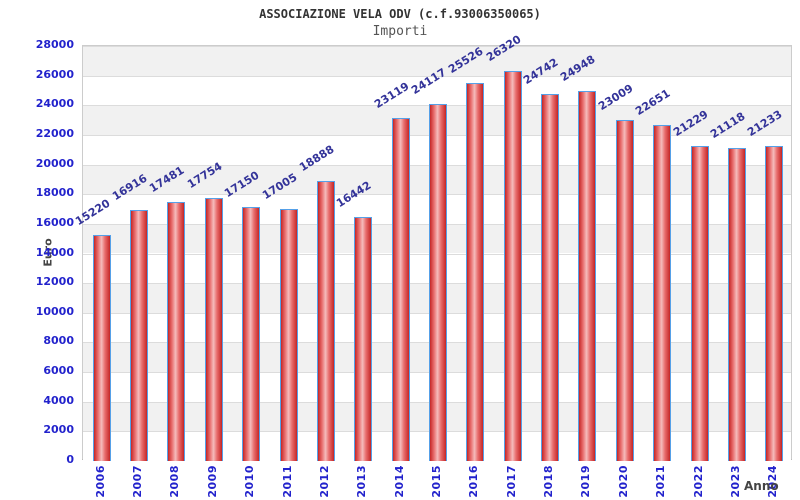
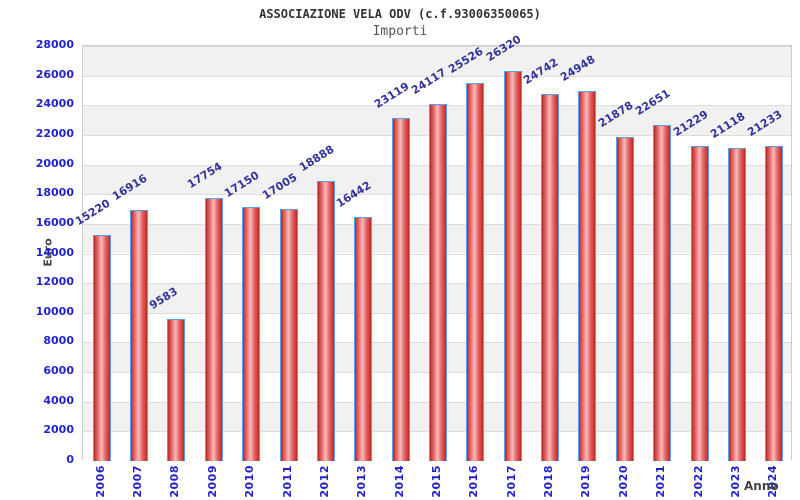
2008: 17481 -> 9583
2020: 23009 -> 21878
